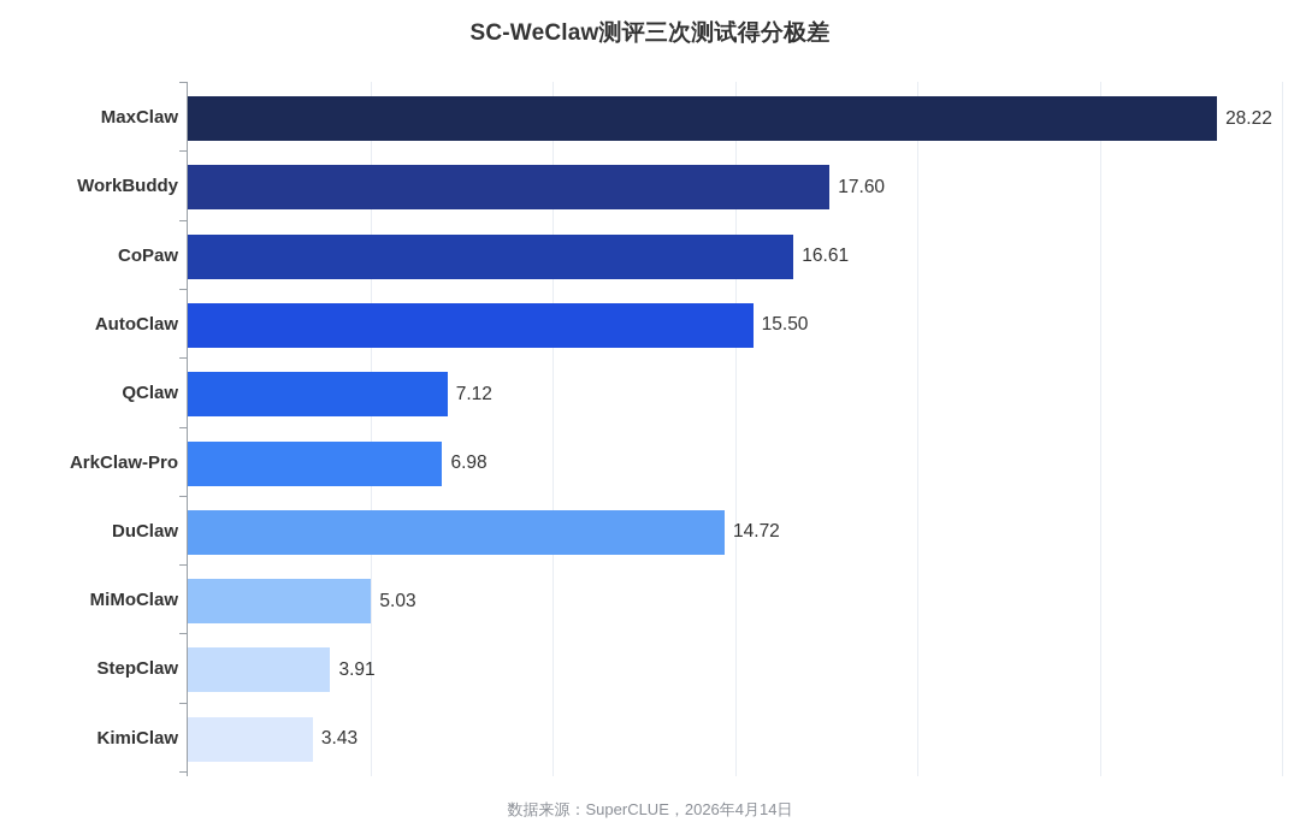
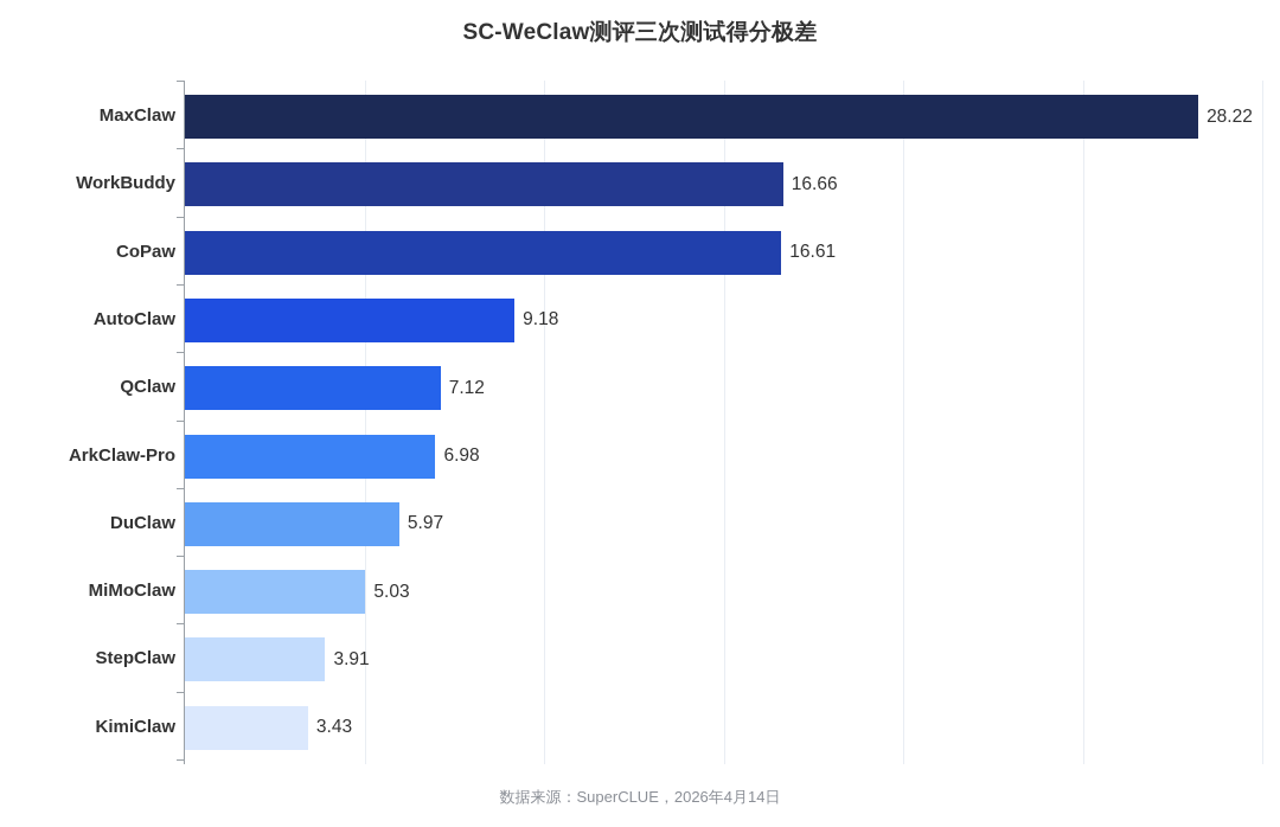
WorkBuddy: 17.60 -> 16.66
AutoClaw: 15.50 -> 9.18
DuClaw: 14.72 -> 5.97
